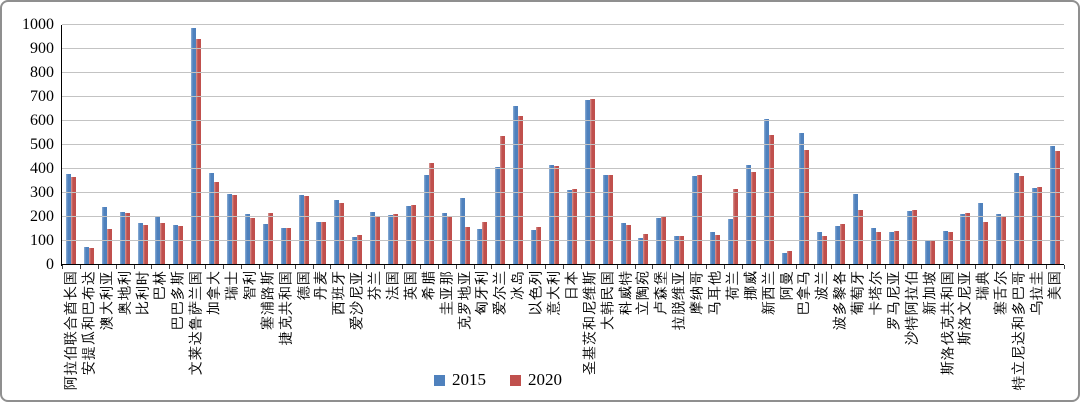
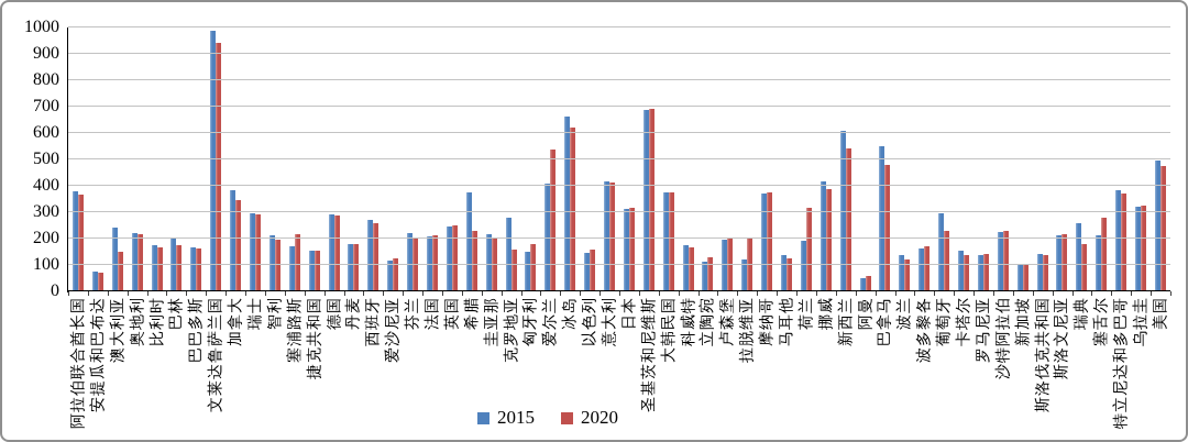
2020/希腊: 430 -> 230
2020/拉脱维亚: 120 -> 200
2020/塞舌尔: 200 -> 280
